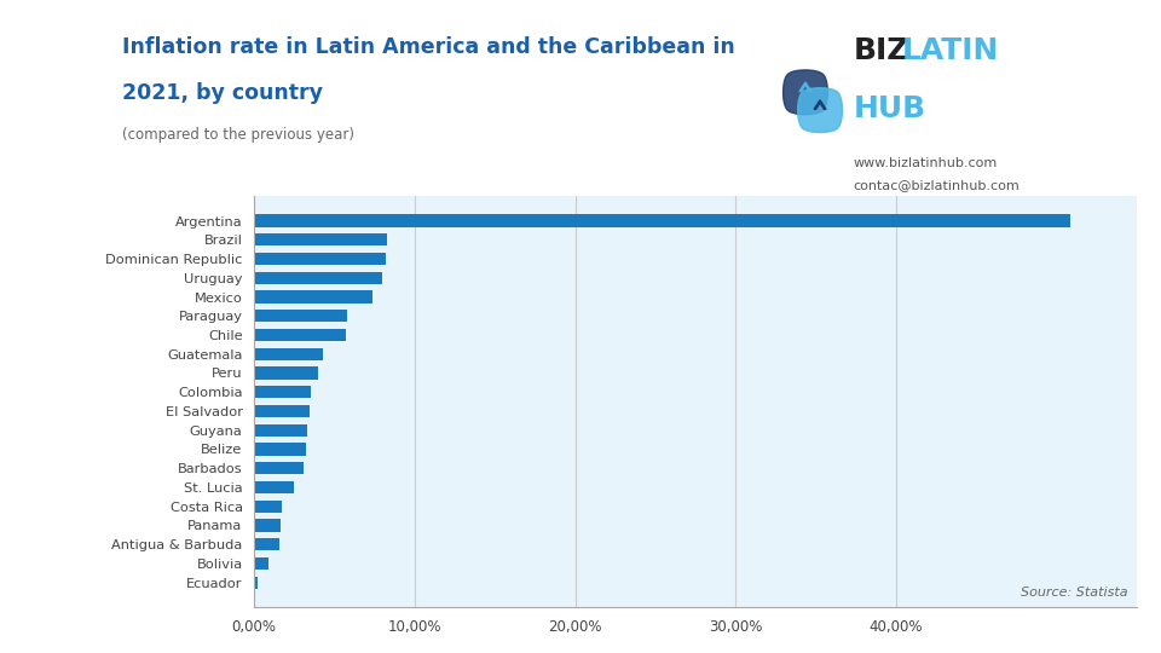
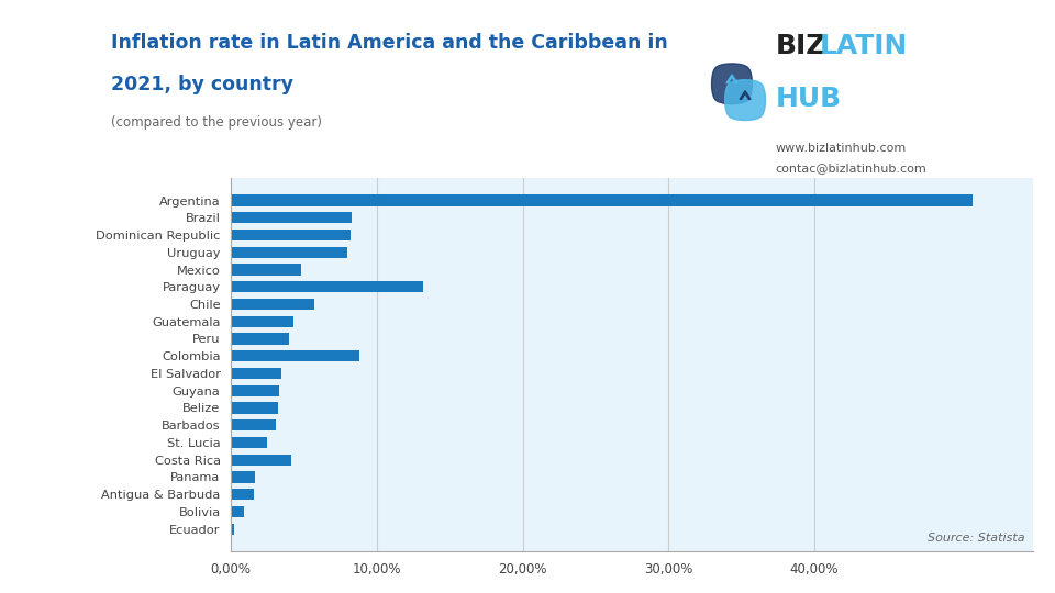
Mexico: 7,4% -> 4,8%
Paraguay: 5,8% -> 13,2%
Colombia: 3,5% -> 8,8%
Costa Rica: 1,7% -> 4,1%
